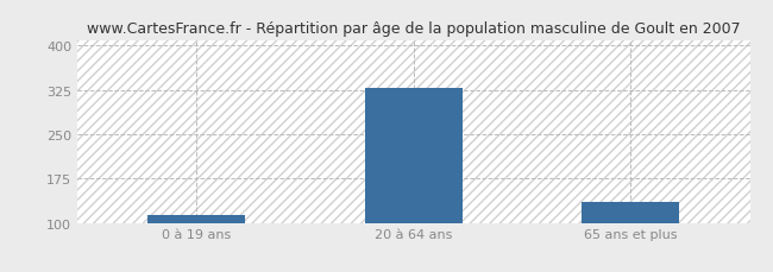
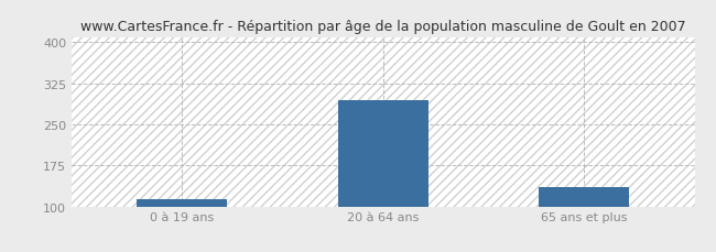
20 à 64 ans: 328 -> 295
